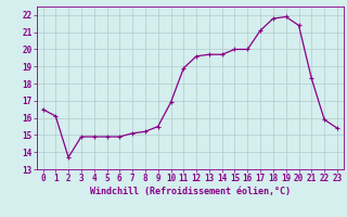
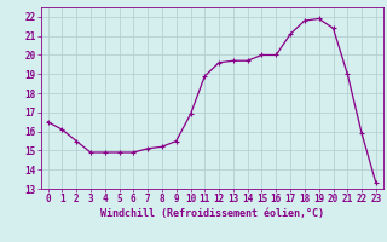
2: 13.7 -> 15.5
21: 18.3 -> 19.0
23: 15.4 -> 13.3
